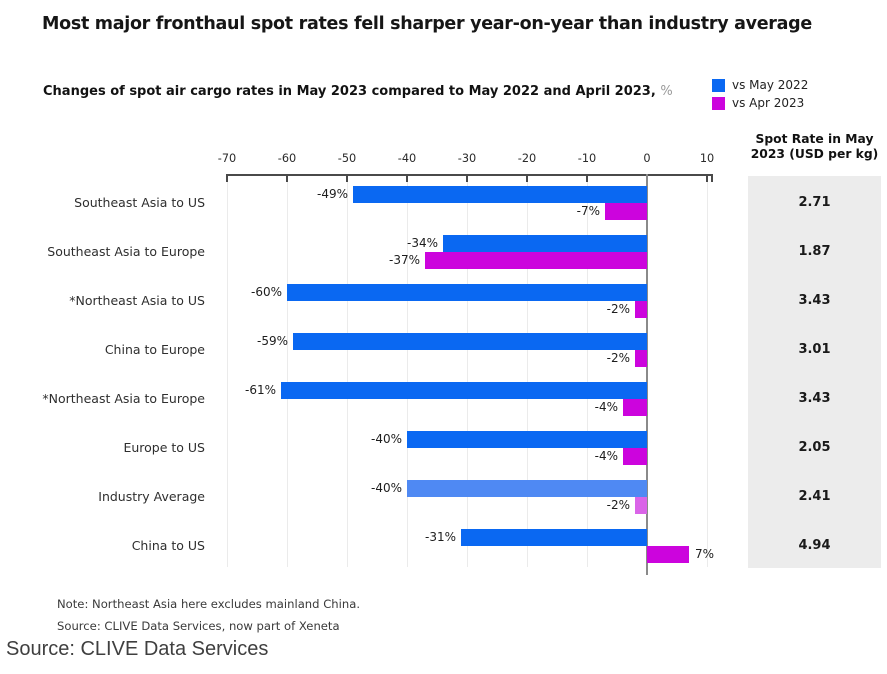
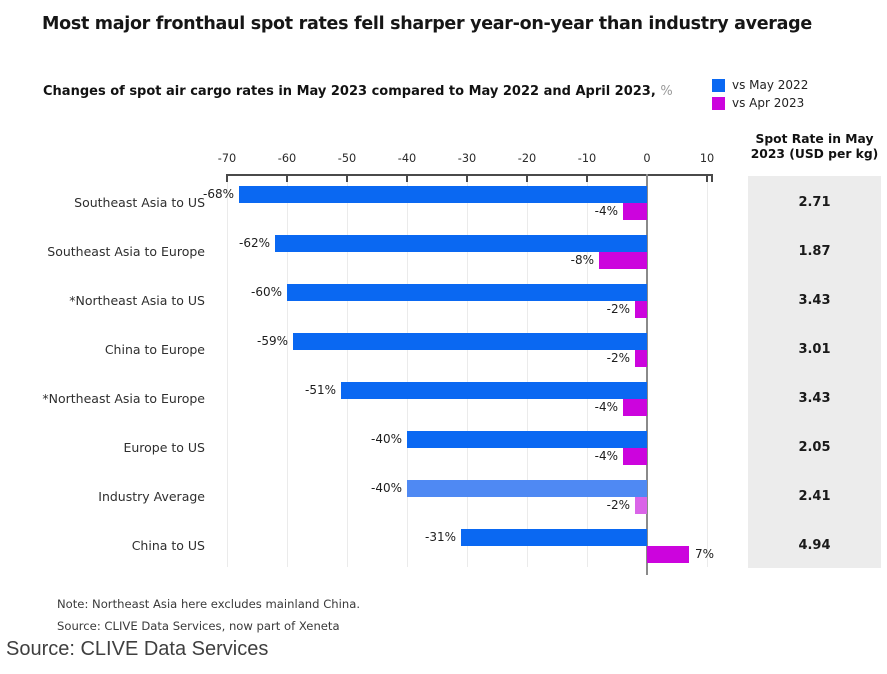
vs May 2022/Southeast Asia to US: -49% -> -68%
vs Apr 2023/Southeast Asia to US: -7% -> -4%
vs May 2022/Southeast Asia to Europe: -34% -> -62%
vs Apr 2023/Southeast Asia to Europe: -37% -> -8%
vs May 2022/*Northeast Asia to Europe: -61% -> -51%
